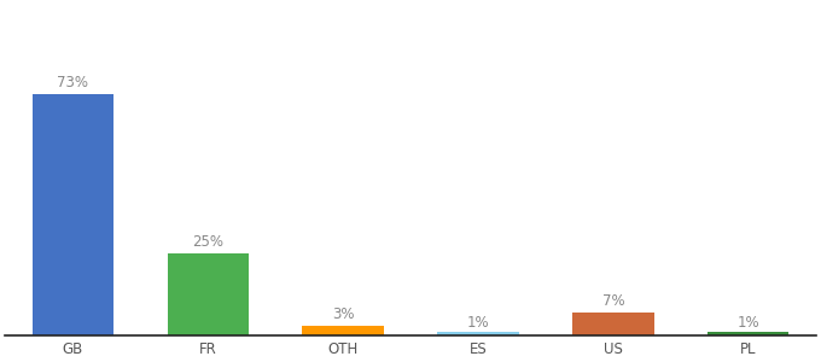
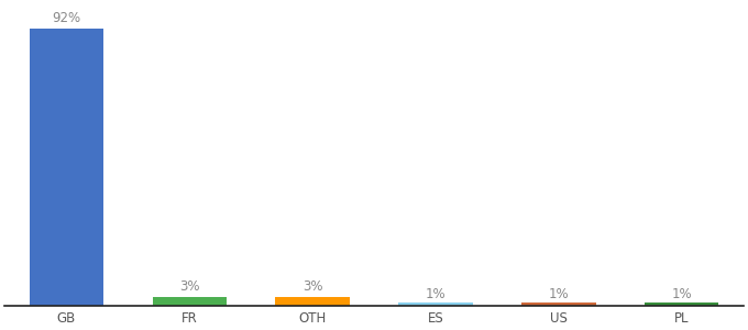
GB: 73% -> 92%
FR: 25% -> 3%
US: 7% -> 1%
